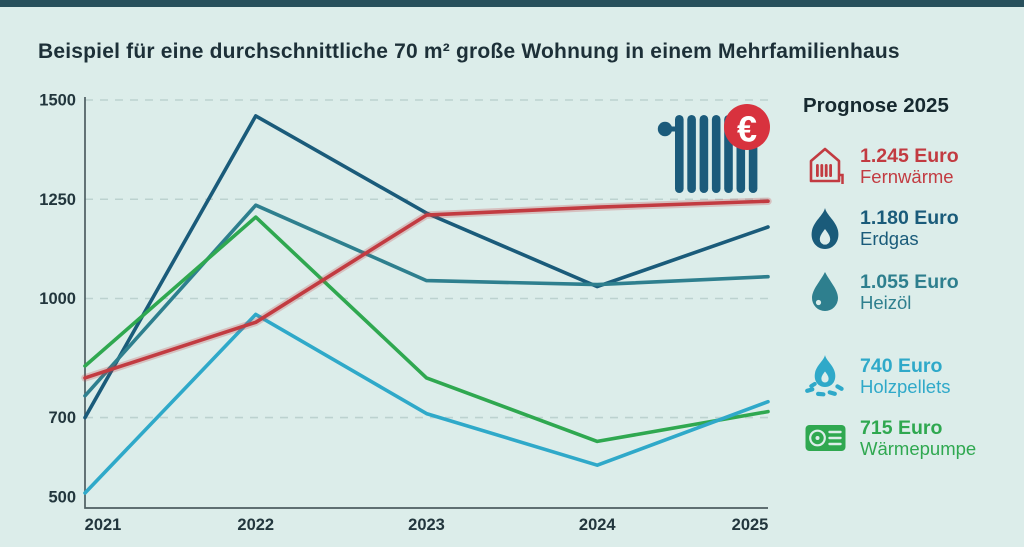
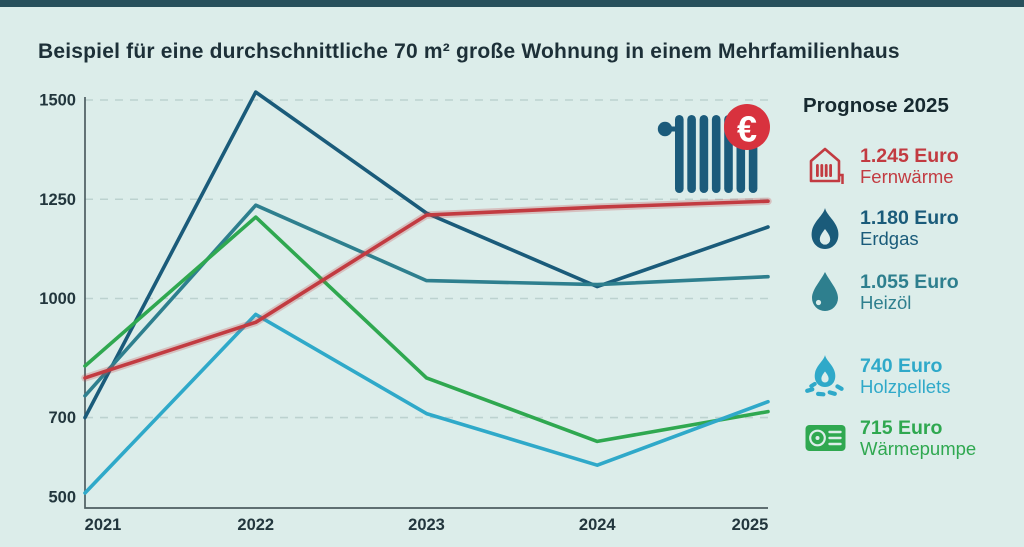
Erdgas/2022: 1460 -> 1520
